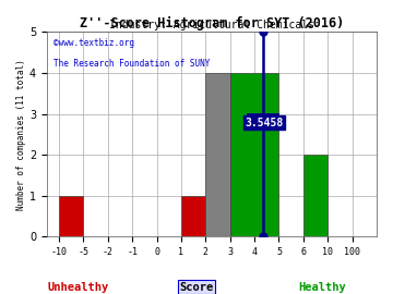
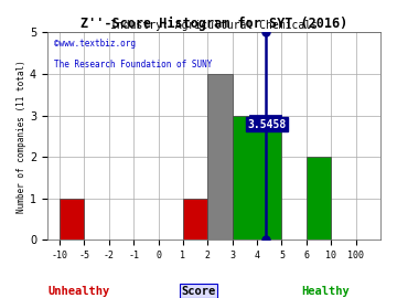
4: 4 -> 3
